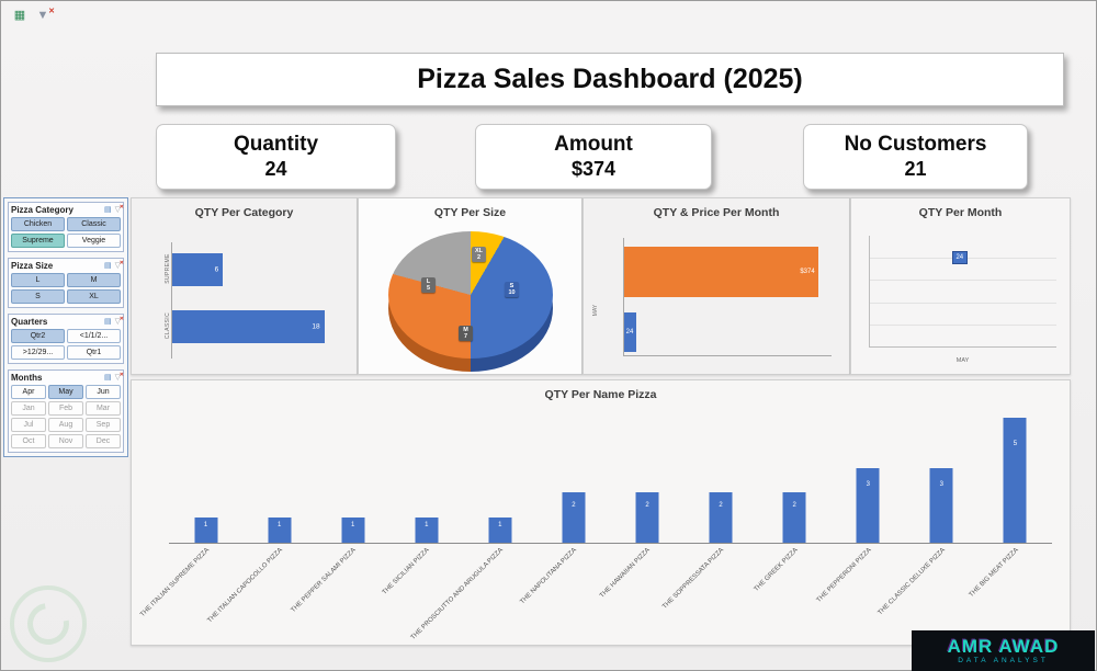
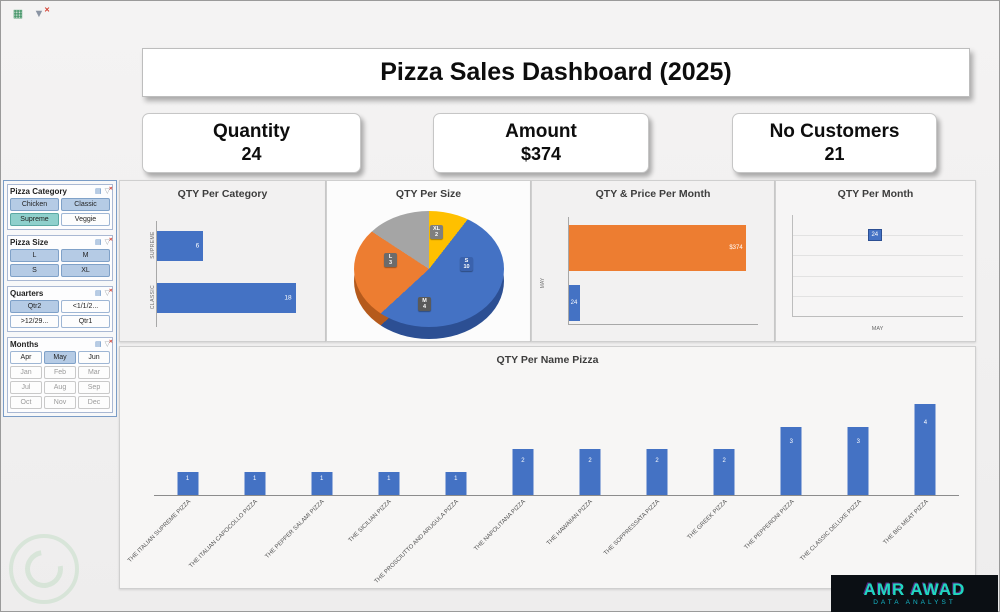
QTY Per Size/M: 7 -> 4
QTY Per Size/L: 5 -> 3
QTY Per Name Pizza/THE BIG MEAT PIZZA: 5 -> 4
